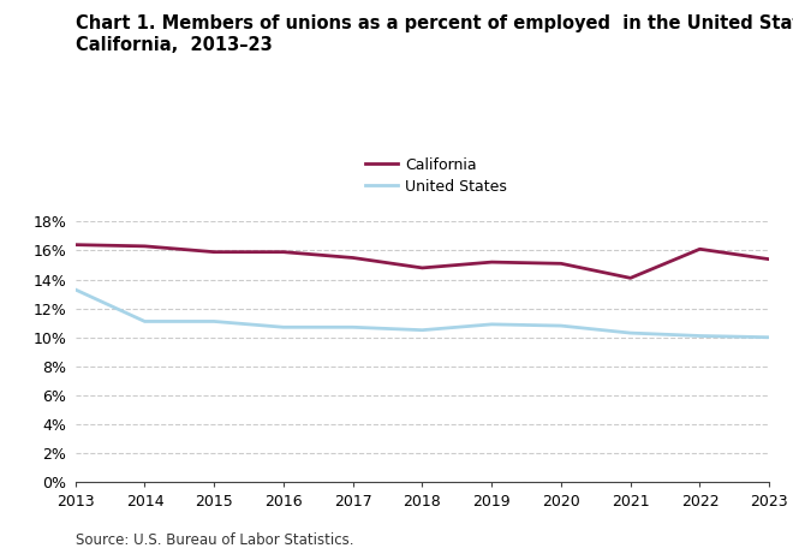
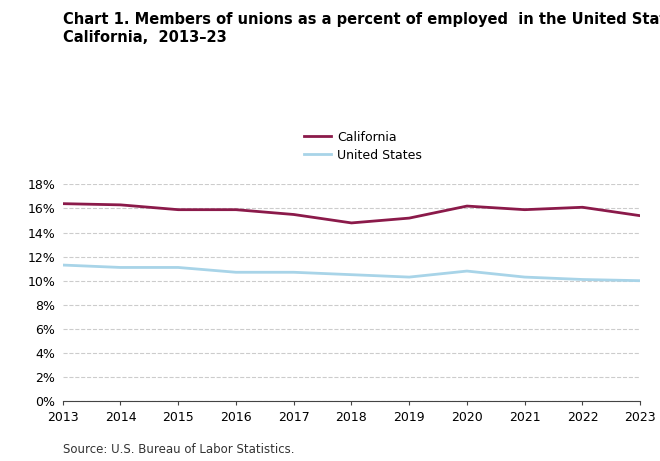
United States/2013: 13.3% -> 11.3%
United States/2019: 10.9% -> 10.3%
California/2020: 15.1% -> 16.2%
California/2021: 14.1% -> 15.9%
